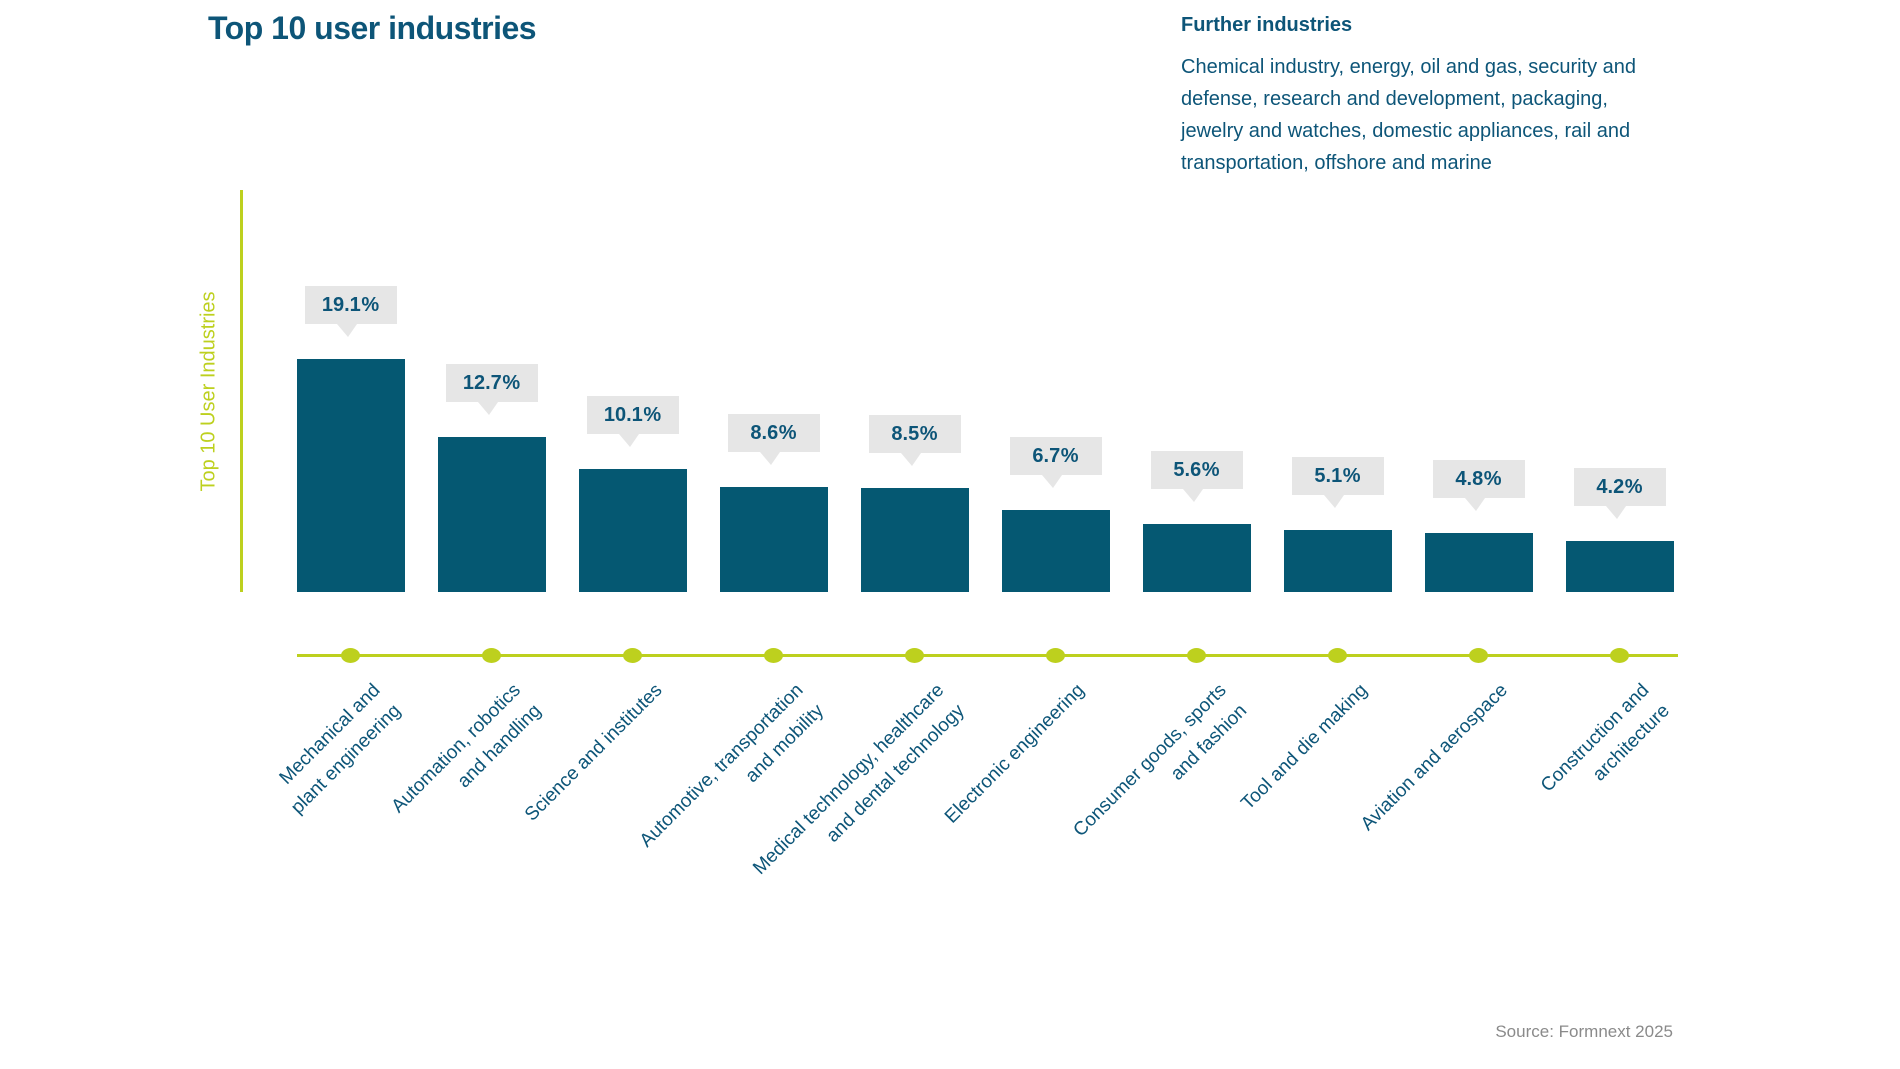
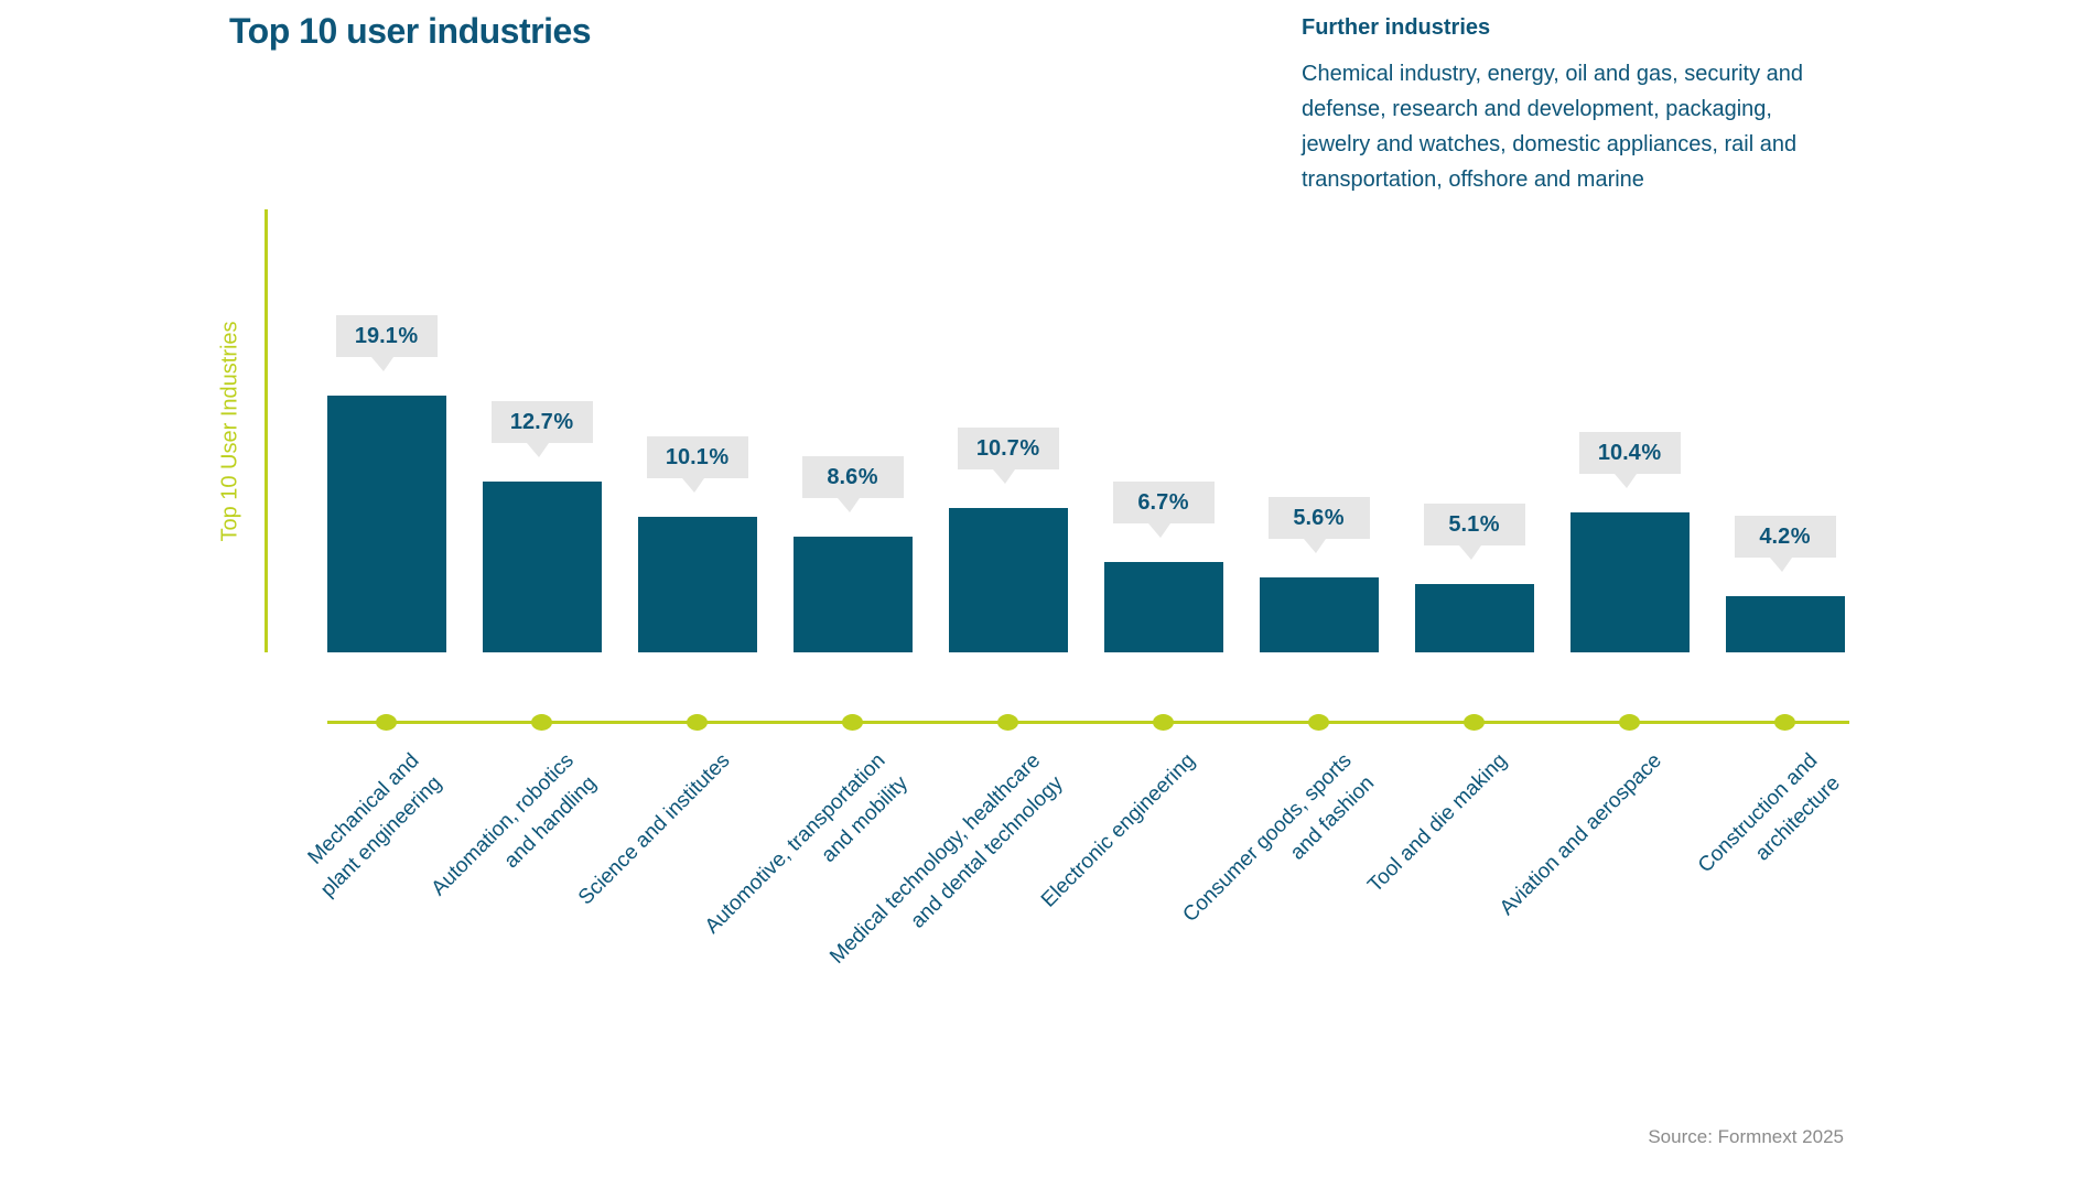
Medical technology, healthcare and dental technology: 8.5 -> 10.7
Aviation and aerospace: 4.8 -> 10.4
